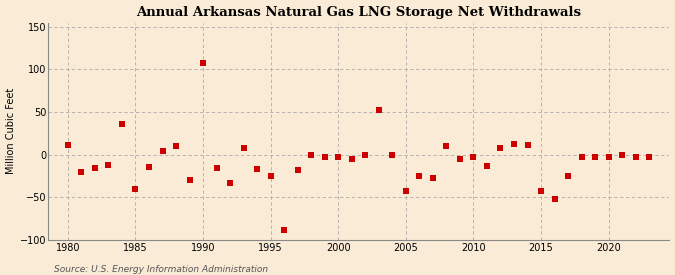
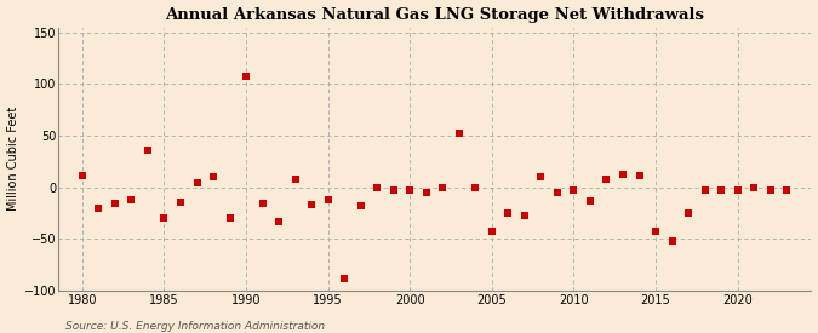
1985: -40 -> -30
1995: -25 -> -12
